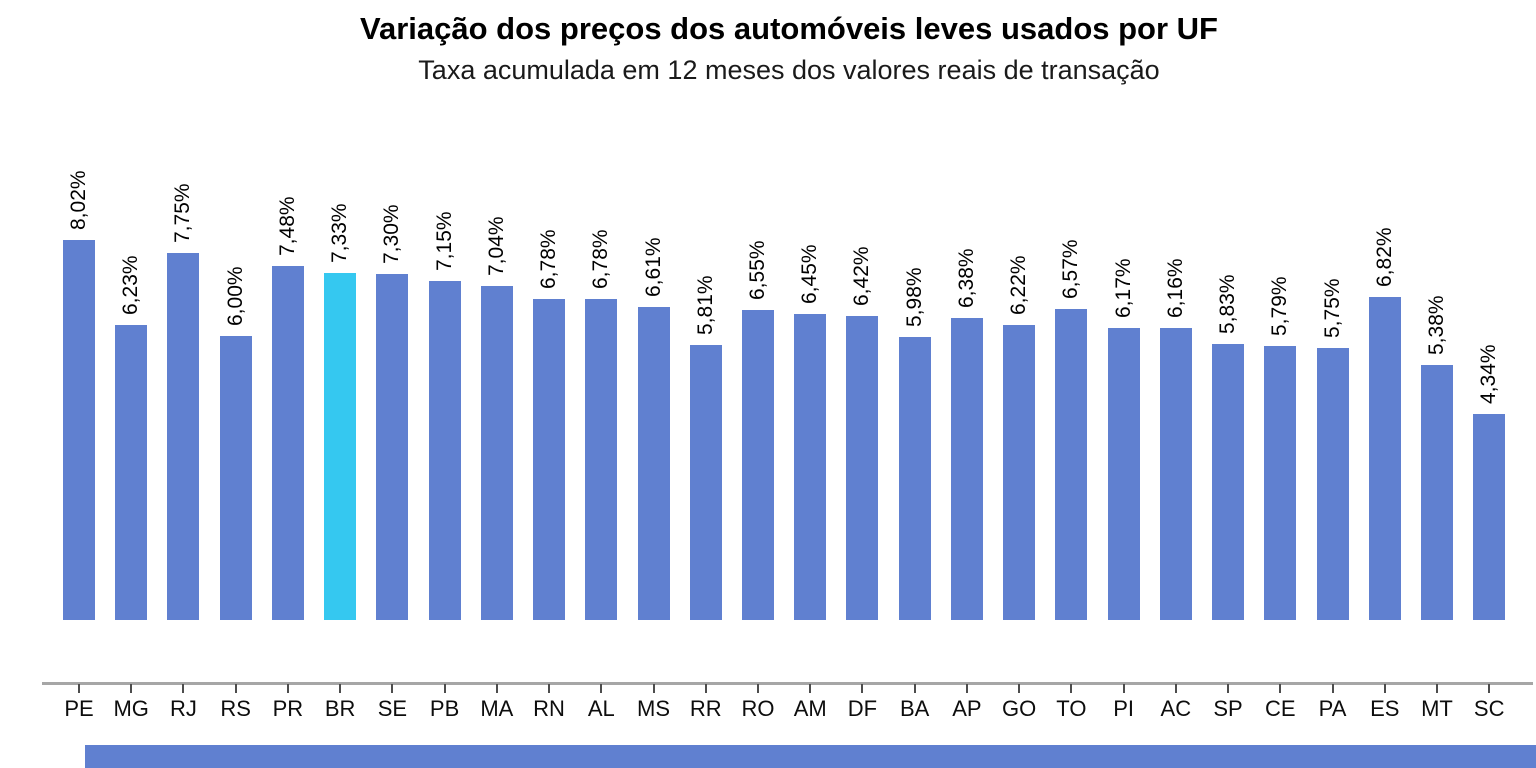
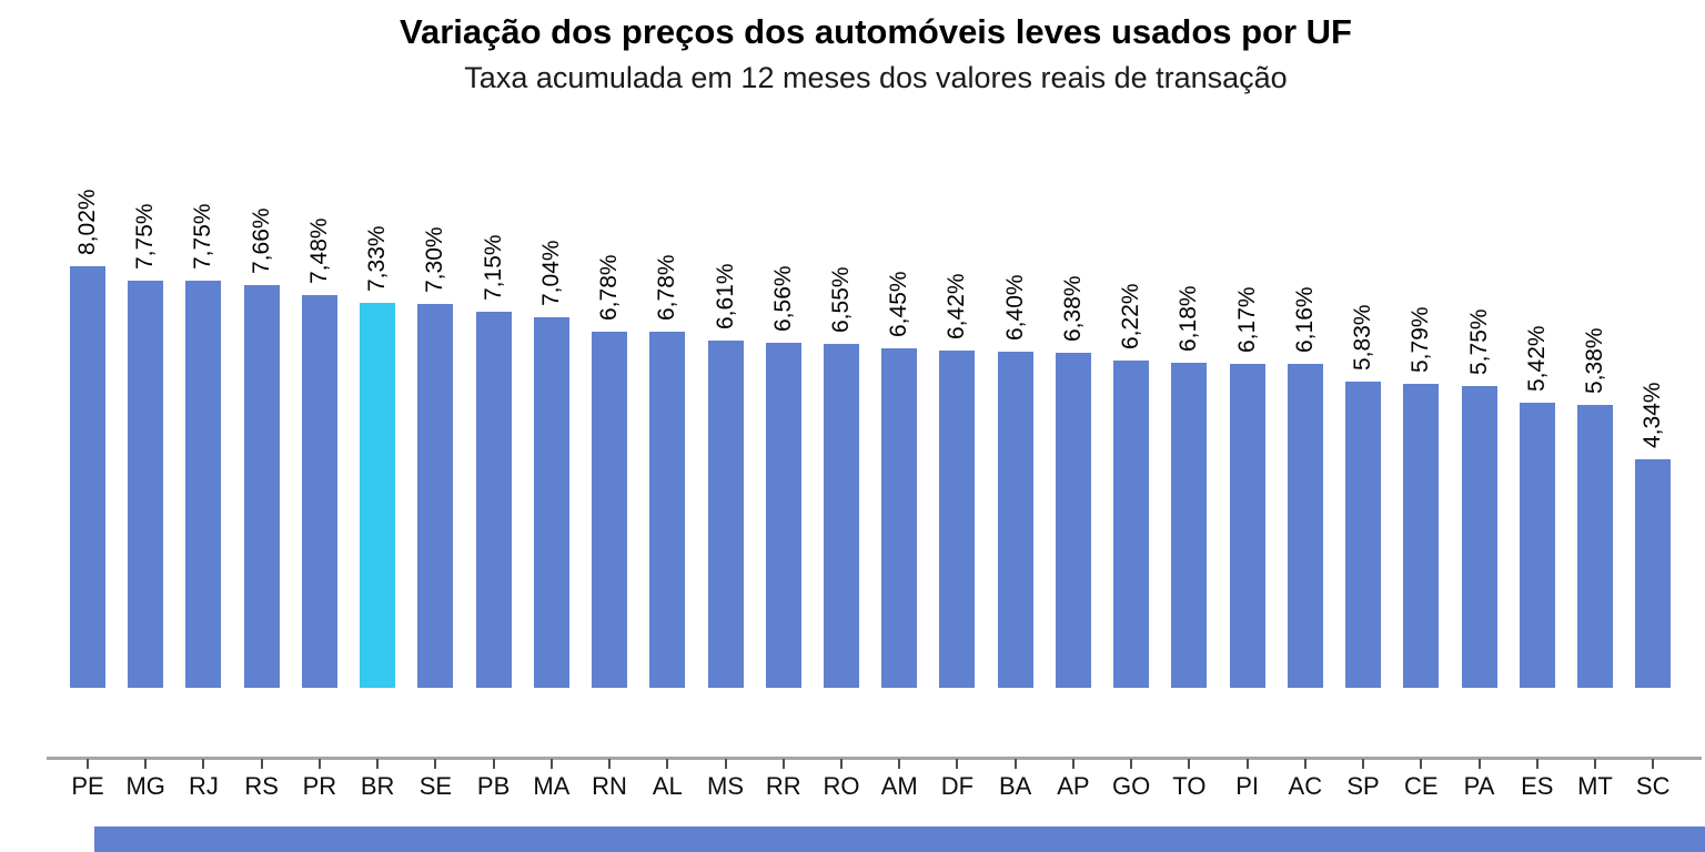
MG: 6,23% -> 7,75%
RS: 6,00% -> 7,66%
RR: 5,81% -> 6,56%
BA: 5,98% -> 6,40%
TO: 6,57% -> 6,18%
ES: 6,82% -> 5,42%
